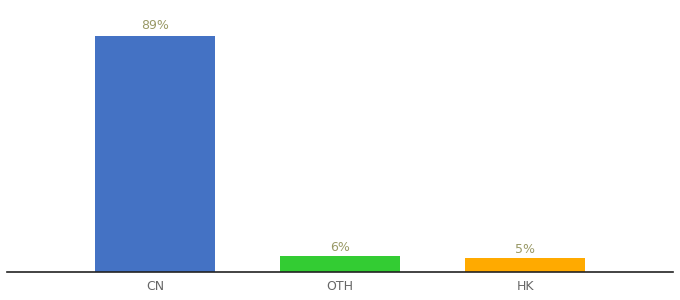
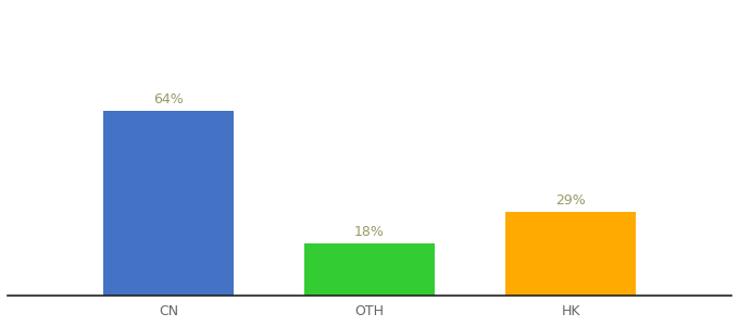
CN: 89% -> 64%
OTH: 6% -> 18%
HK: 5% -> 29%
